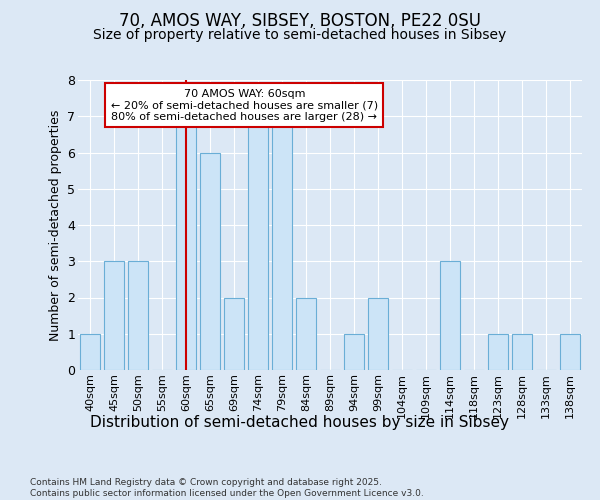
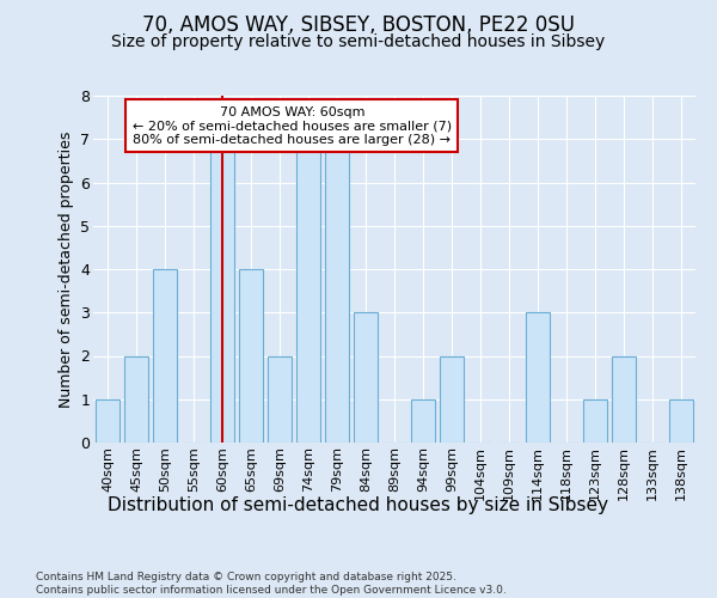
45sqm: 3 -> 2
50sqm: 3 -> 4
65sqm: 6 -> 4
84sqm: 2 -> 3
128sqm: 1 -> 2
